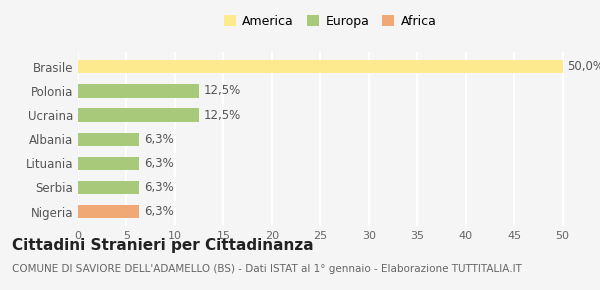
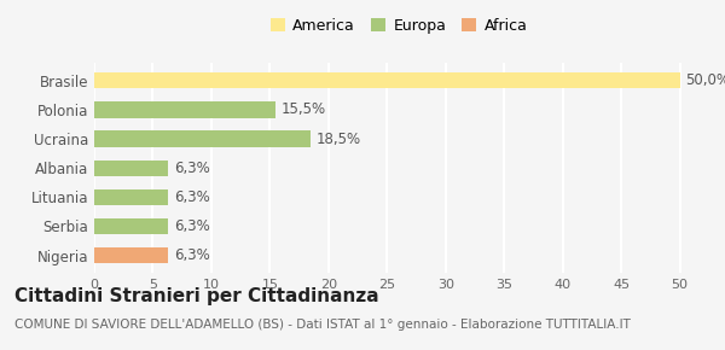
Polonia: 12,5% -> 15,5%
Ucraina: 12,5% -> 18,5%
